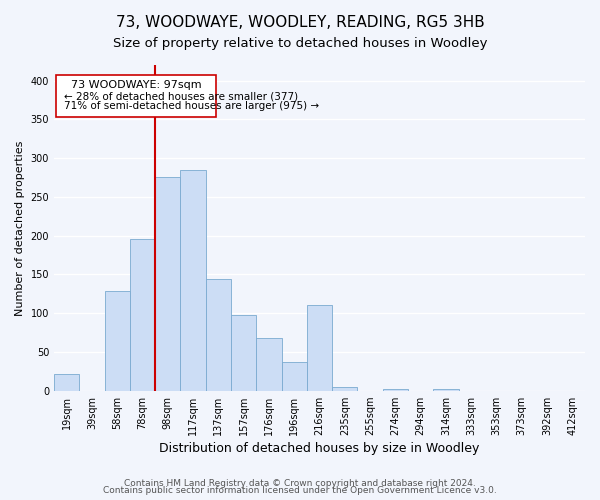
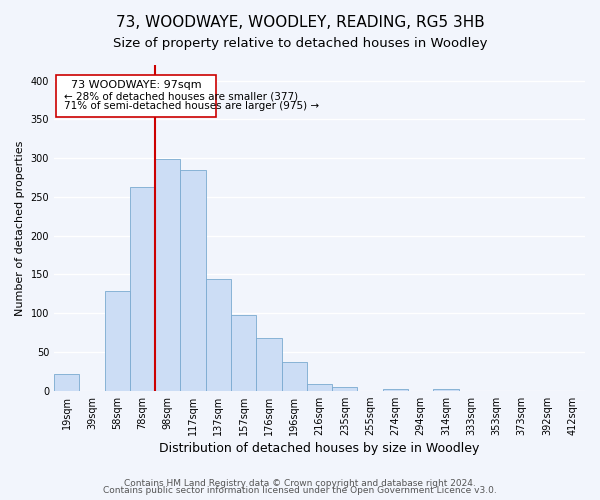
78sqm: 196 -> 263
98sqm: 276 -> 299
216sqm: 110 -> 9
